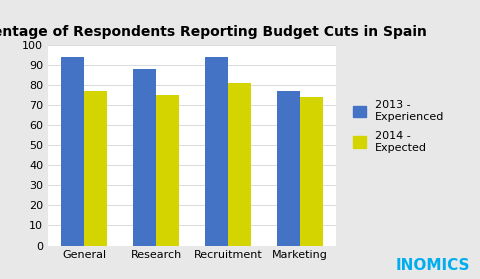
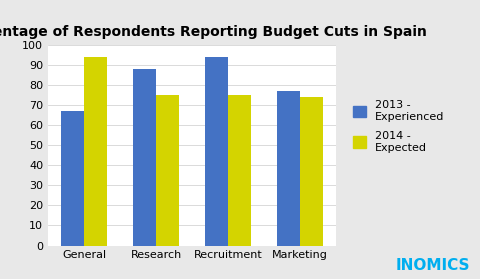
2013 - Experienced/General: 94 -> 67
2014 - Expected/General: 77 -> 94
2014 - Expected/Recruitment: 81 -> 75
